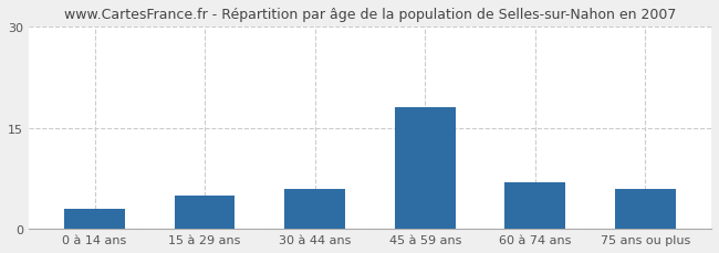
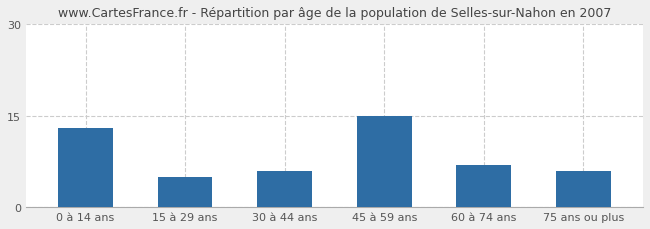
0 à 14 ans: 3 -> 13
45 à 59 ans: 18 -> 15
